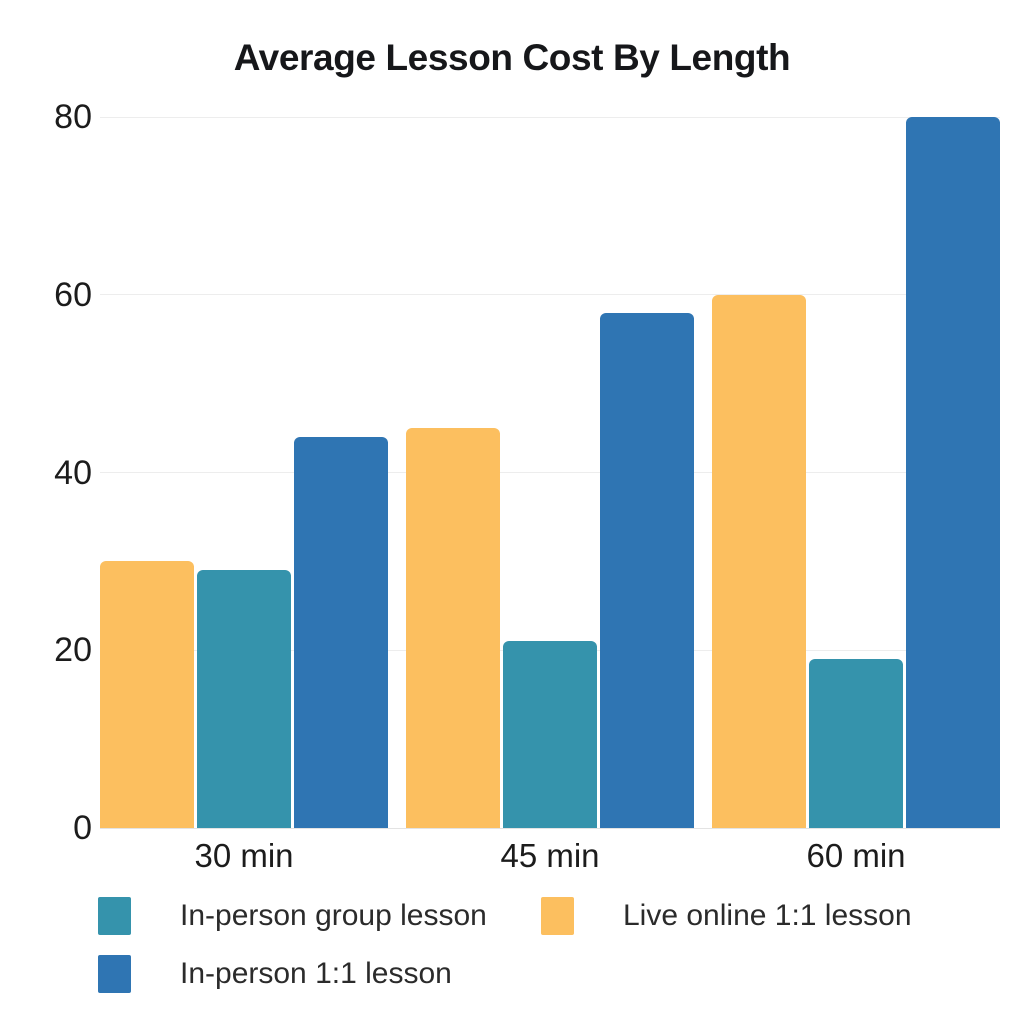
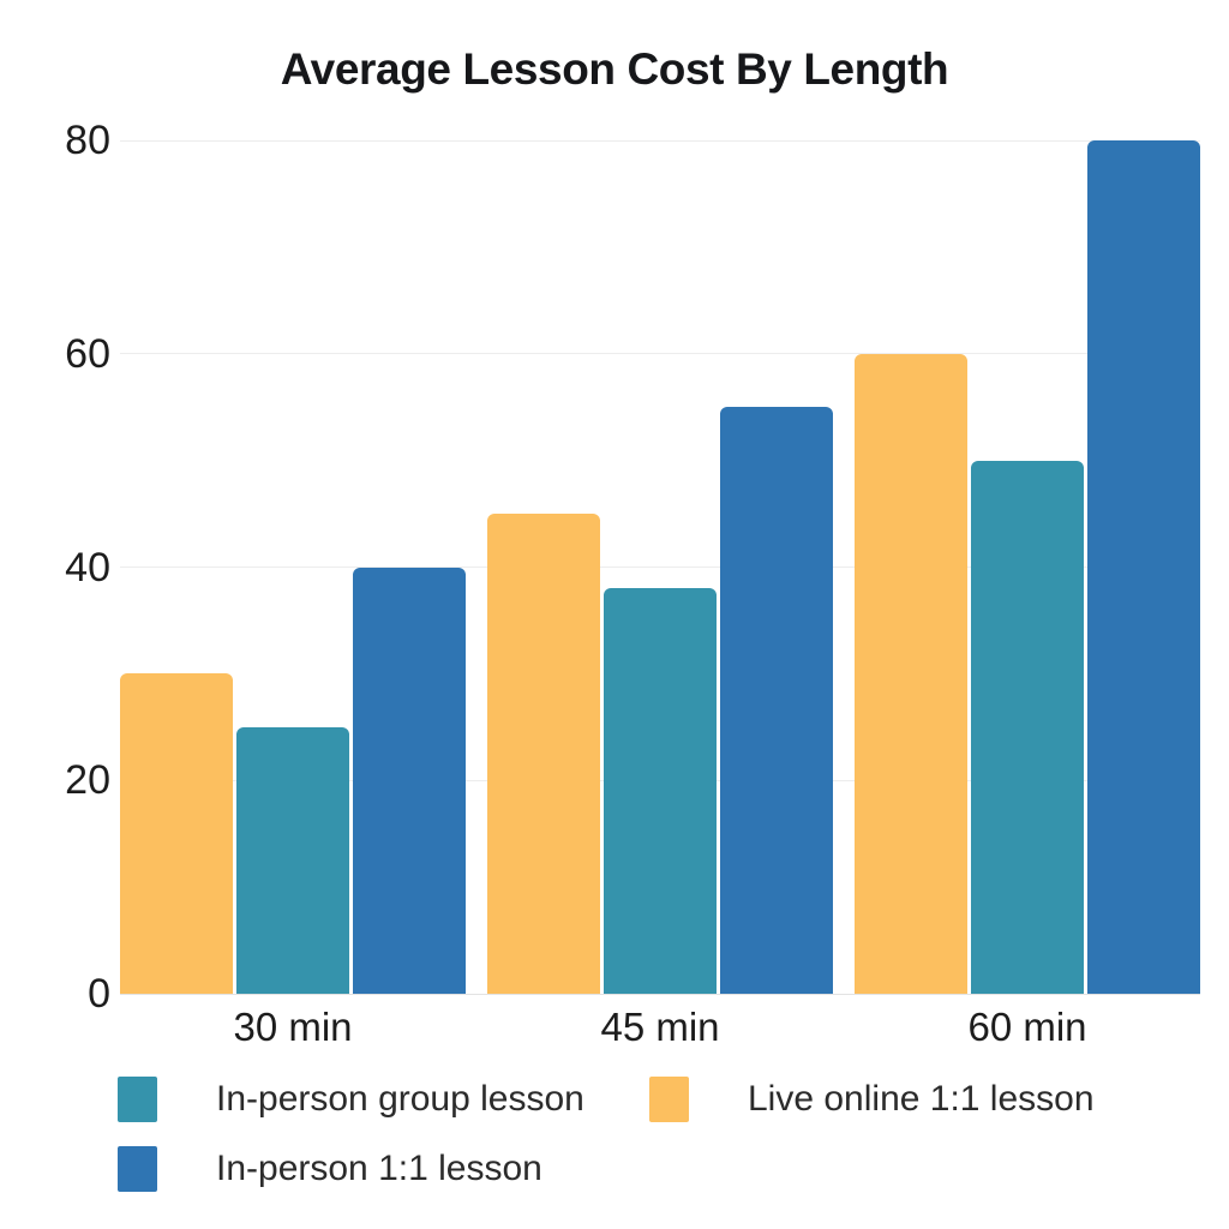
In-person group lesson/30 min: 29 -> 25
In-person 1:1 lesson/30 min: 44 -> 40
In-person group lesson/45 min: 21 -> 38
In-person 1:1 lesson/45 min: 58 -> 55
In-person group lesson/60 min: 19 -> 50
